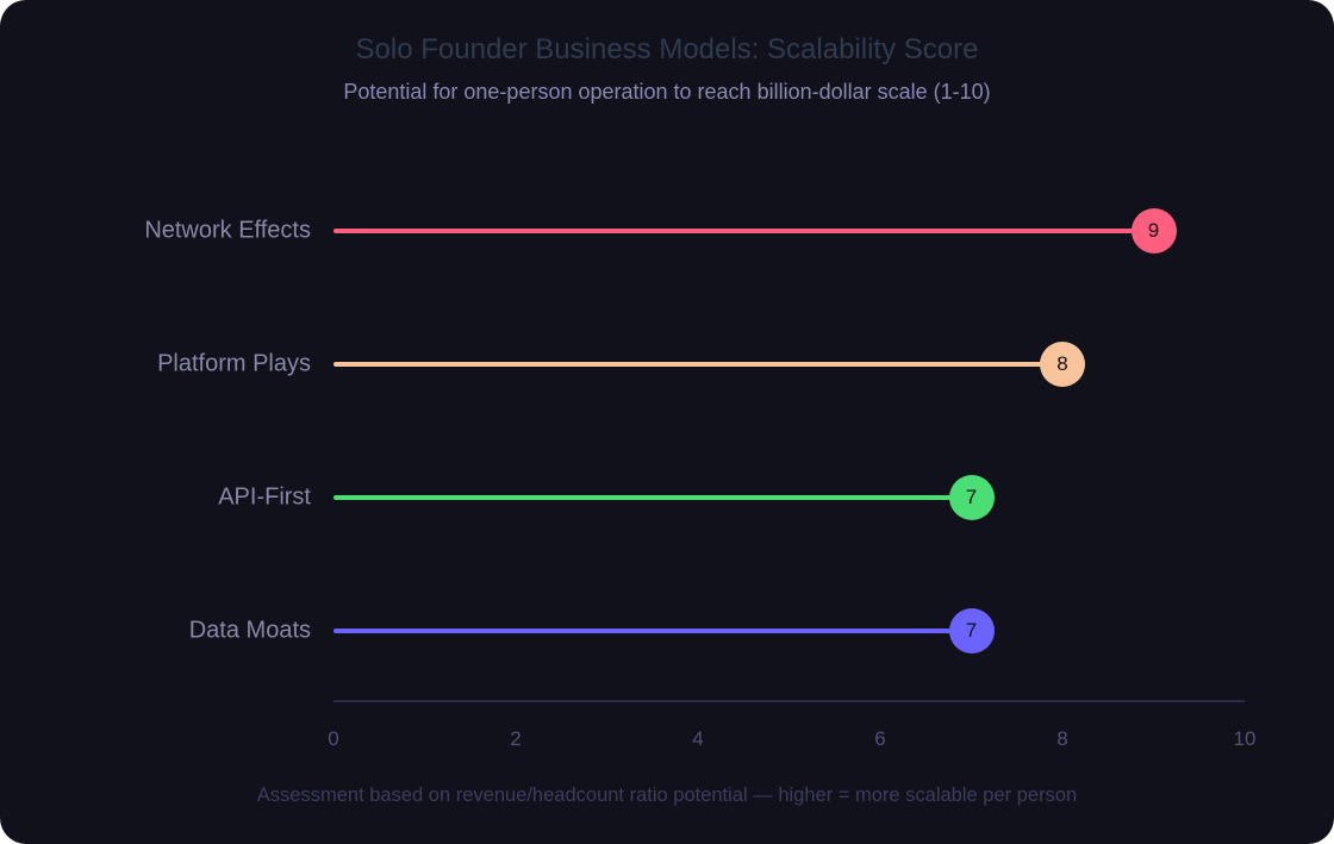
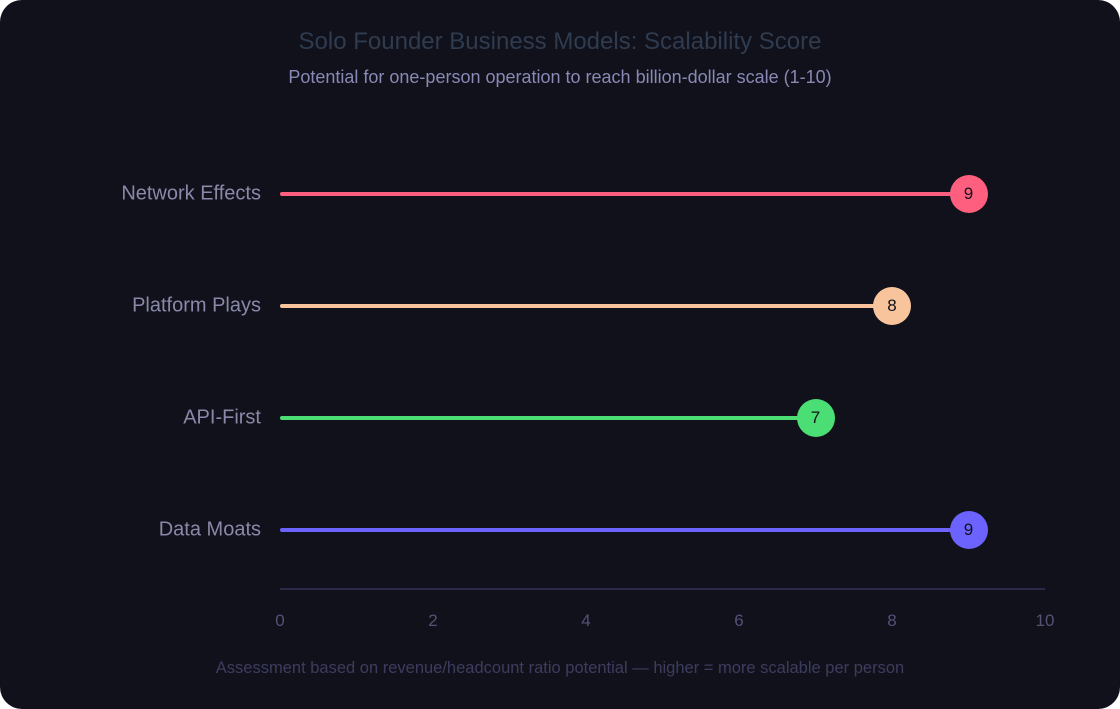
Data Moats: 7 -> 9
